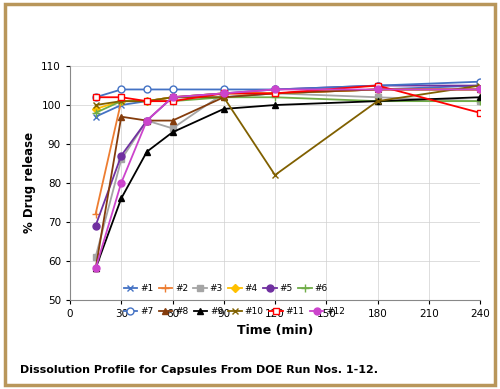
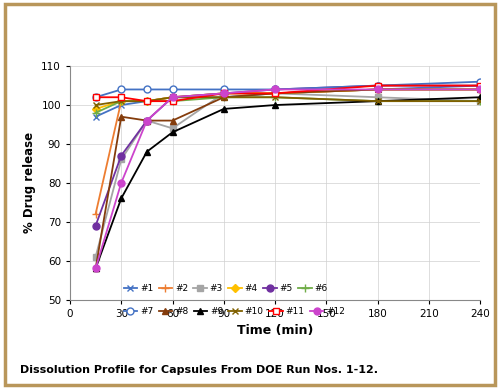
#10/120: 82 -> 102
#10/240: 105 -> 101
#11/240: 98 -> 105
